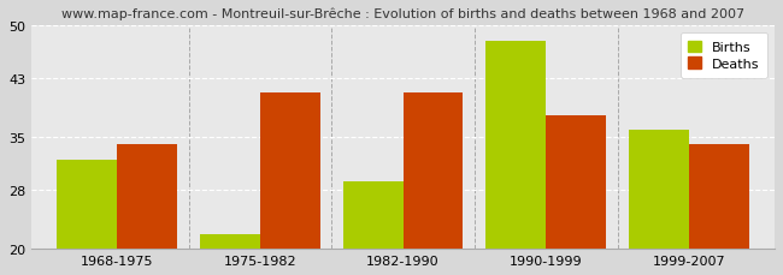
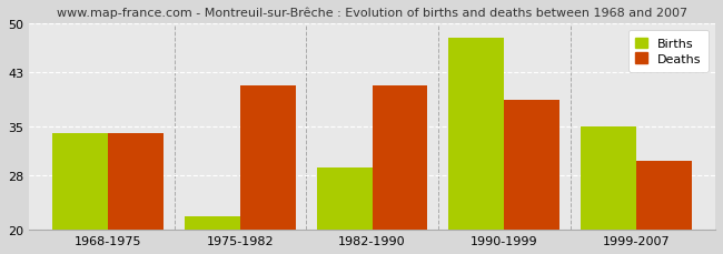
Births/1968-1975: 32 -> 34
Deaths/1990-1999: 38 -> 39
Births/1999-2007: 36 -> 35
Deaths/1999-2007: 34 -> 30
